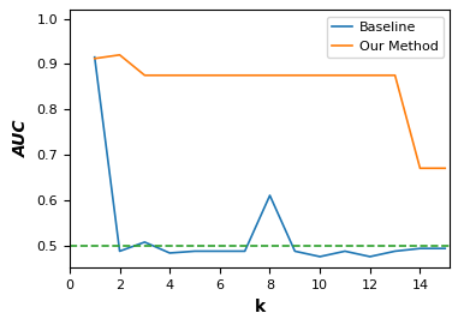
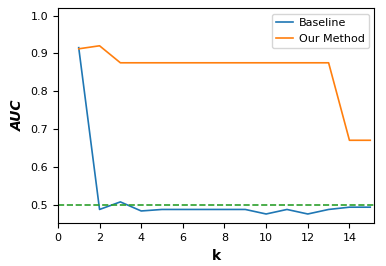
Baseline/8: 0.610 -> 0.487
